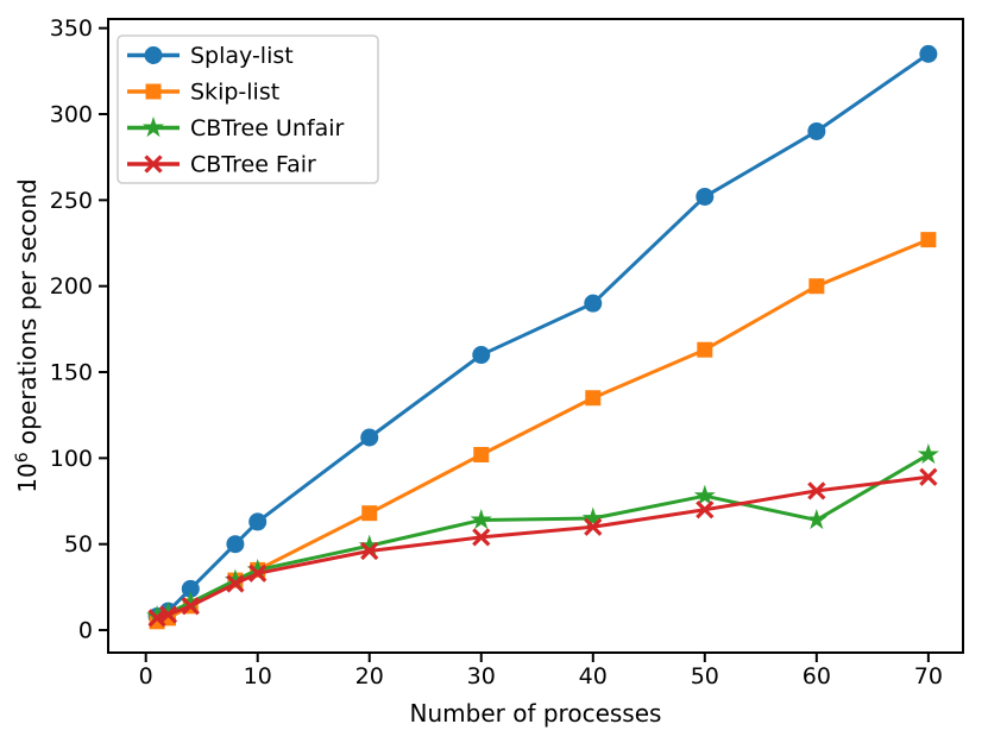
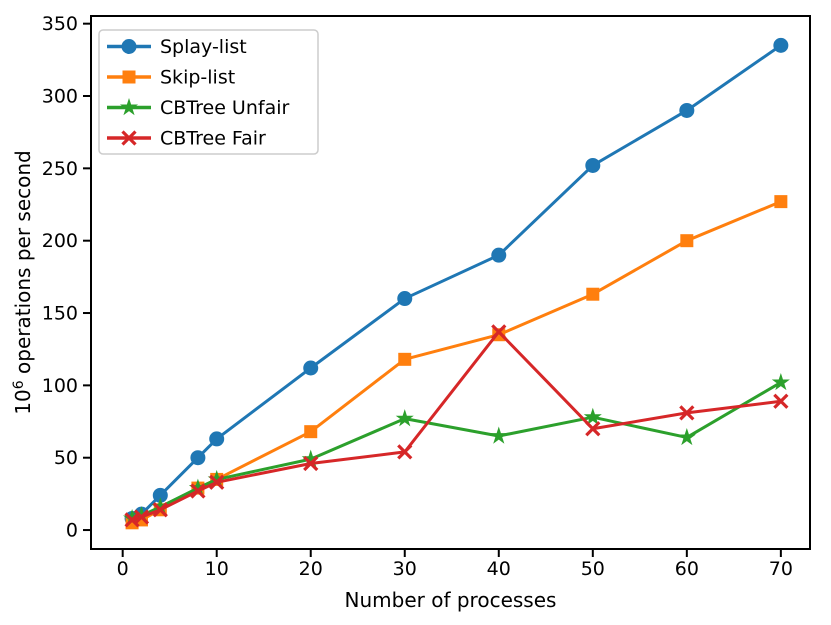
Skip-list/30: 102 -> 118
CBTree Unfair/30: 64 -> 77
CBTree Fair/40: 60 -> 137
